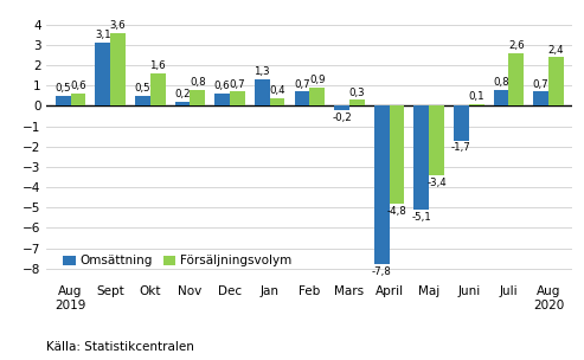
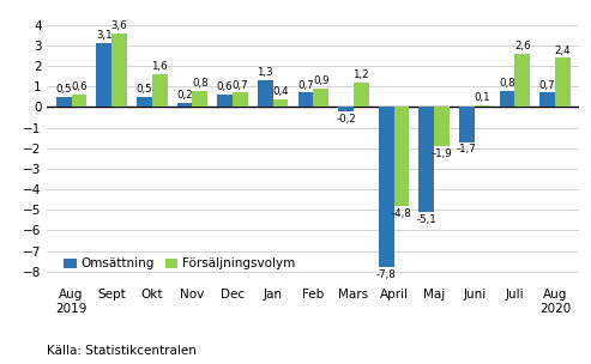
Försäljningsvolym/Mars: 0,3 -> 1,2
Försäljningsvolym/Maj: -3,4 -> -1,9
